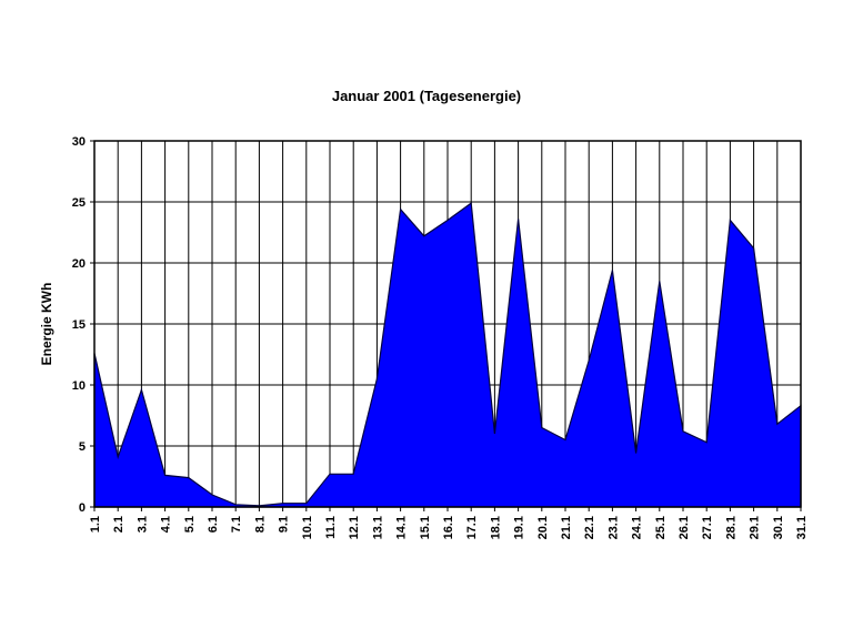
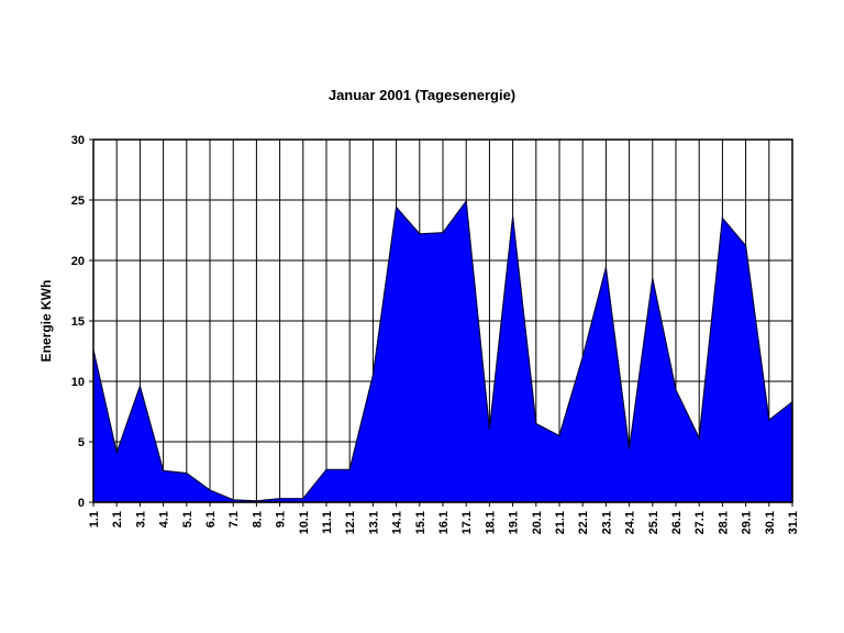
16.1: 23.5 -> 22.3
26.1: 6.2 -> 9.3
